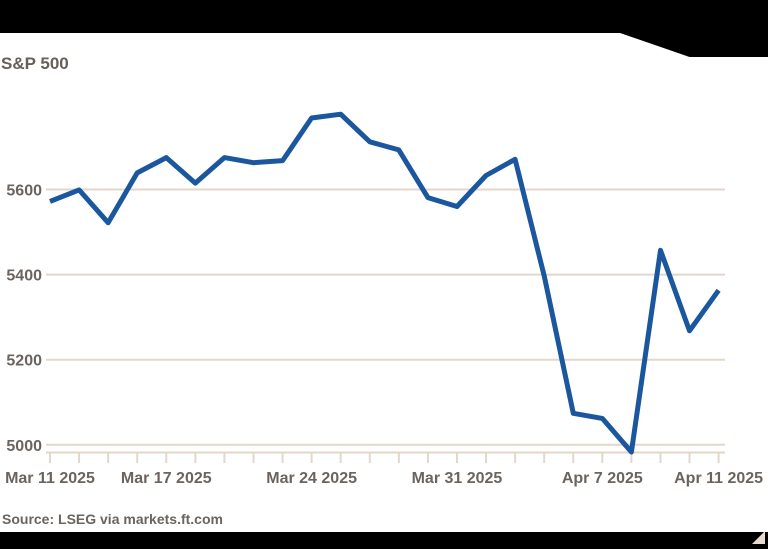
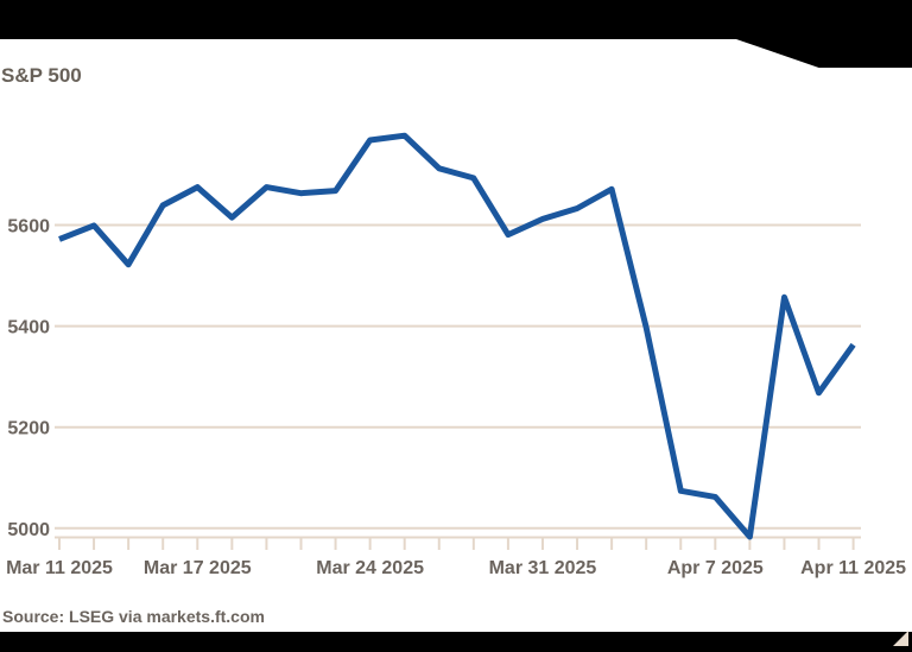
Mar 31 2025: 5560 -> 5610
